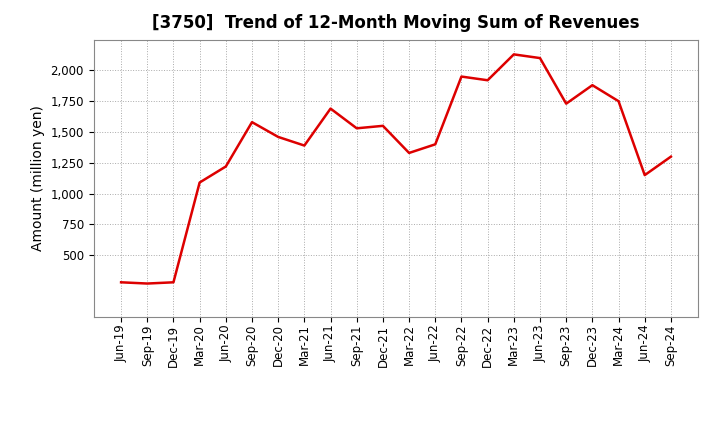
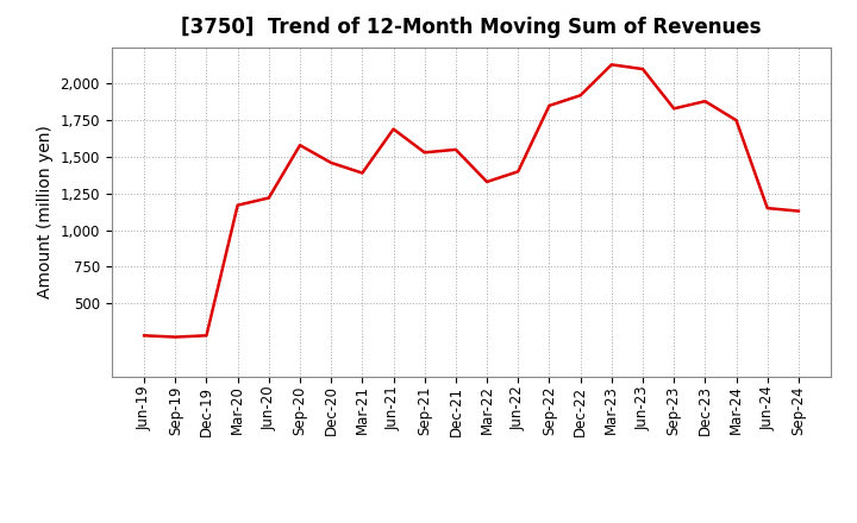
Mar-20: 1,090 -> 1,170
Sep-22: 1,950 -> 1,850
Sep-23: 1,730 -> 1,830
Sep-24: 1,300 -> 1,130
